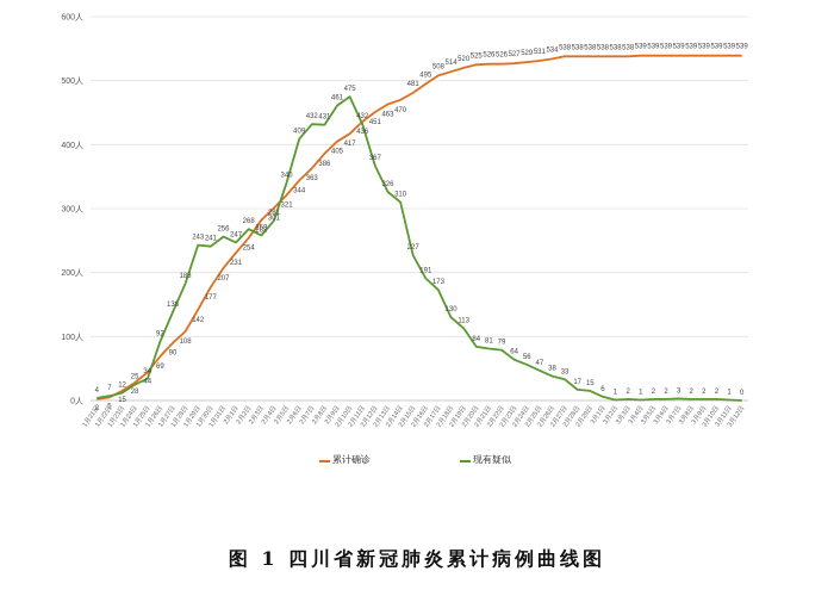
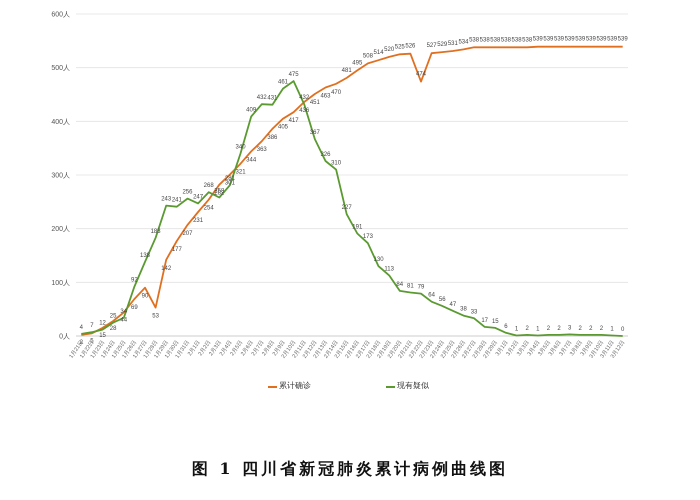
累计确诊/1月28日: 108 -> 53
累计确诊/2月22日: 526 -> 474
